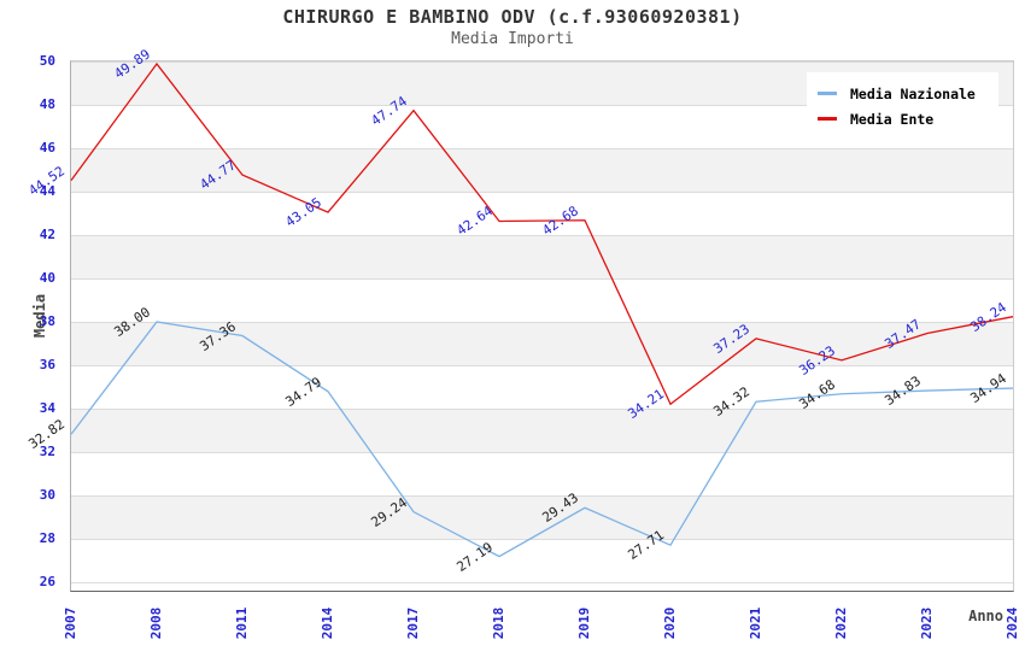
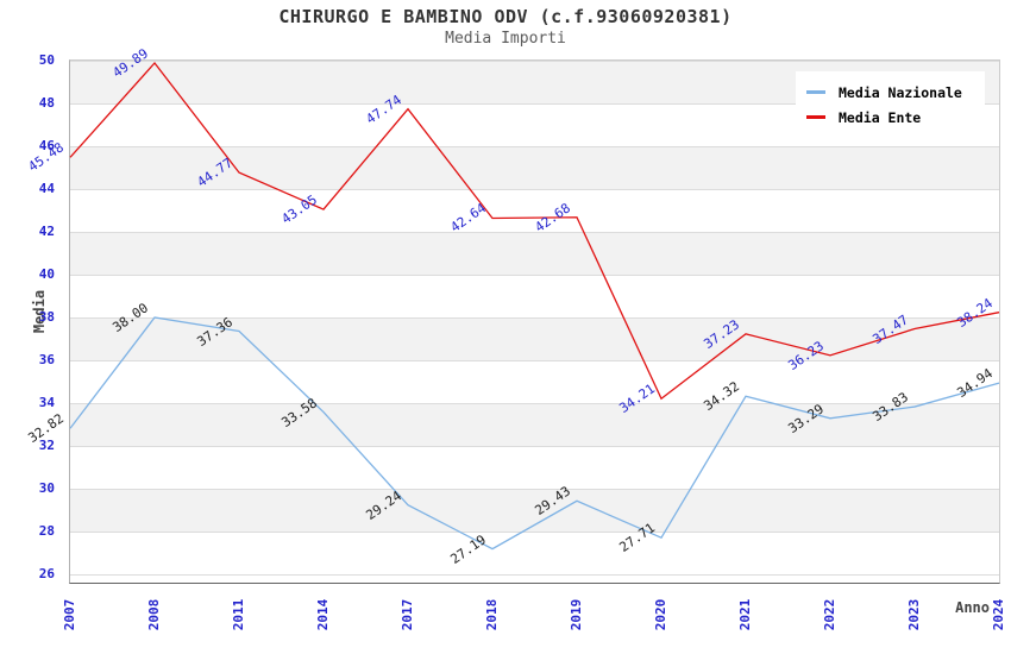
Media Ente/2007: 44.52 -> 45.48
Media Nazionale/2014: 34.79 -> 33.58
Media Nazionale/2022: 34.68 -> 33.29
Media Nazionale/2023: 34.83 -> 33.83
